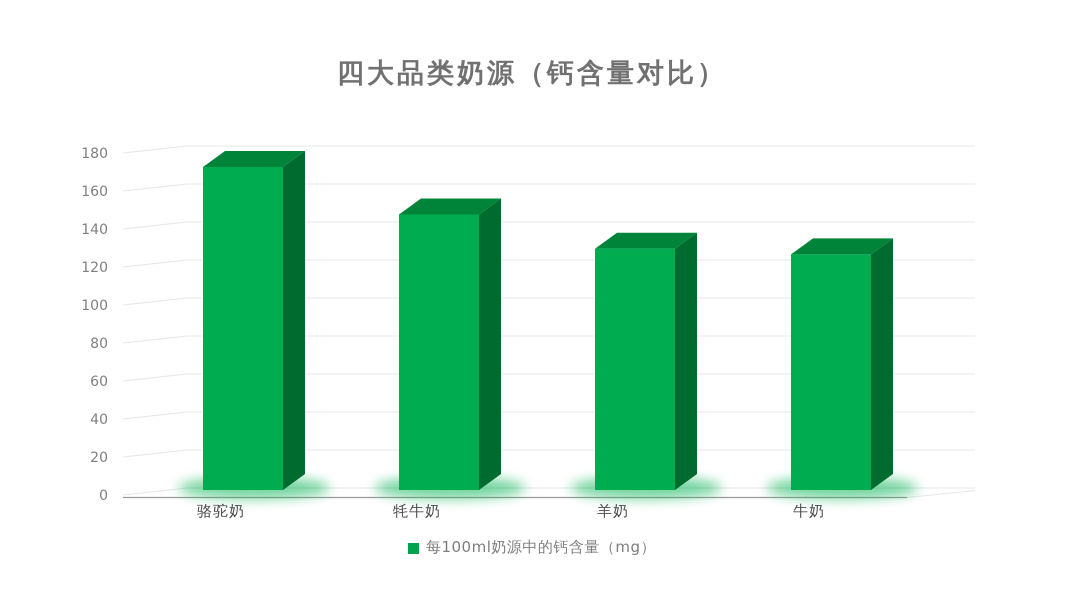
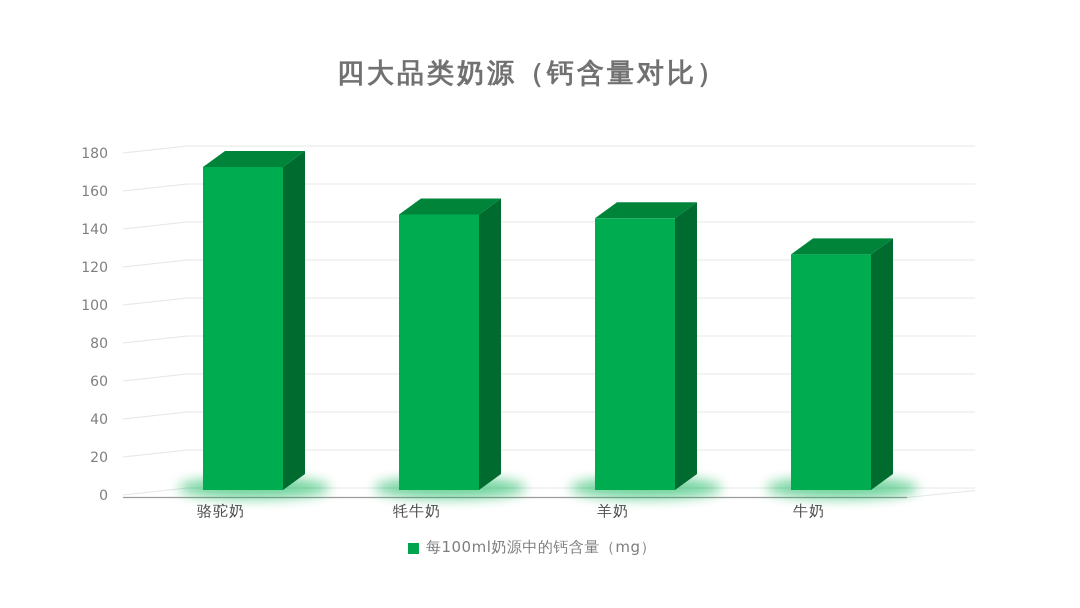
羊奶: 127 -> 143
